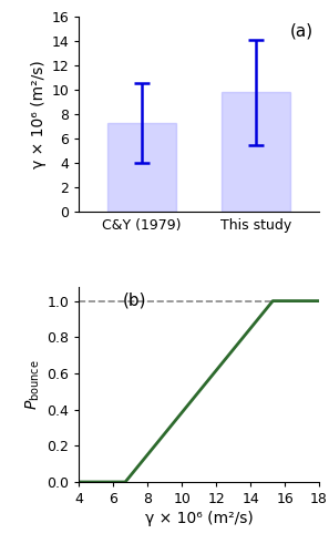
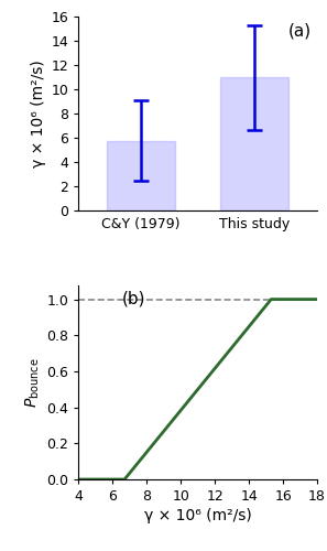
C&Y (1979): 7.3 -> 5.8
This study: 9.8 -> 11.0
